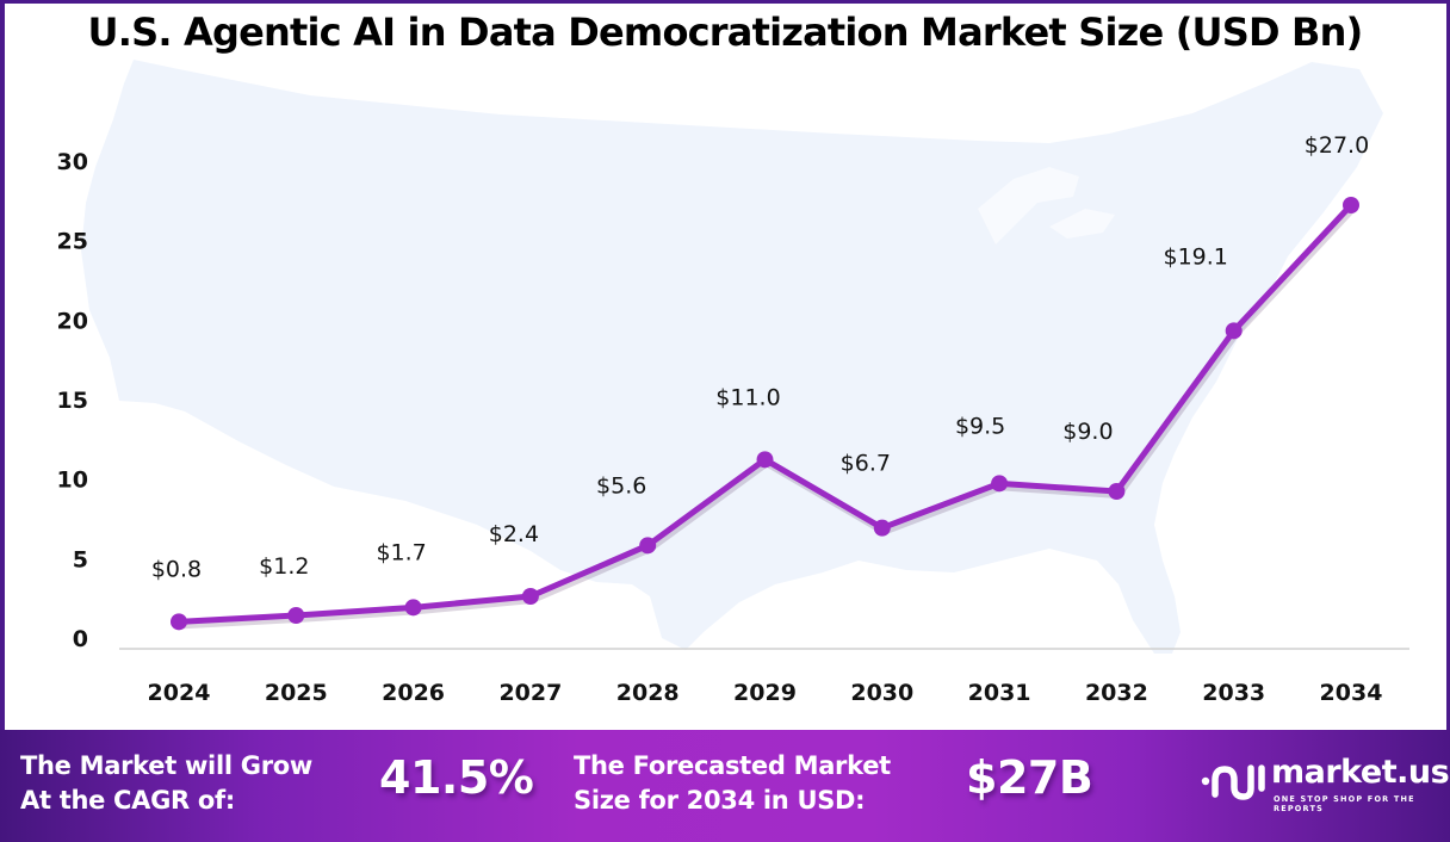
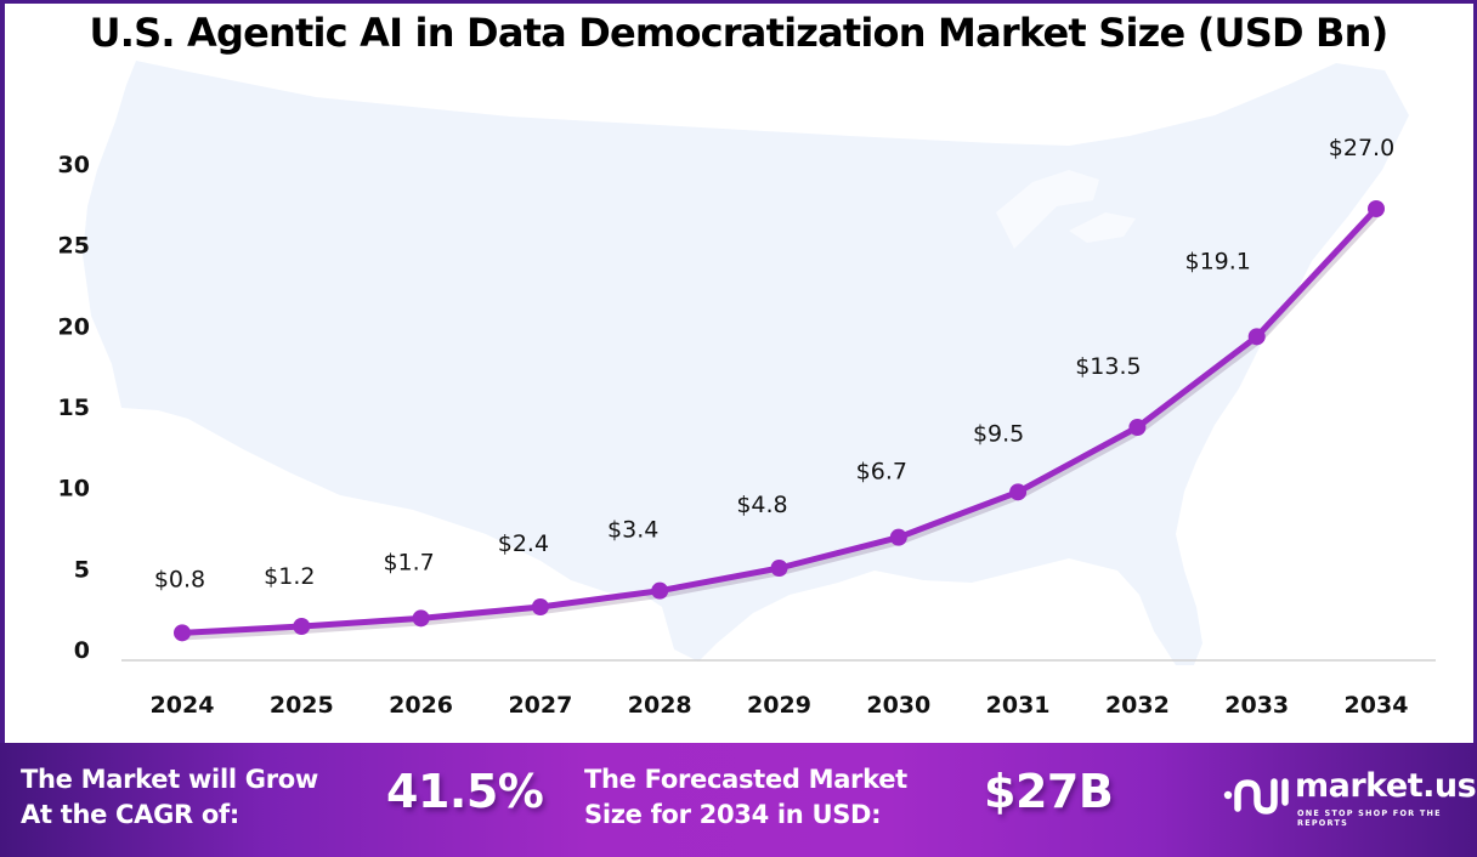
2028: $5.6 -> $3.4
2029: $11.0 -> $4.8
2032: $9.0 -> $13.5
